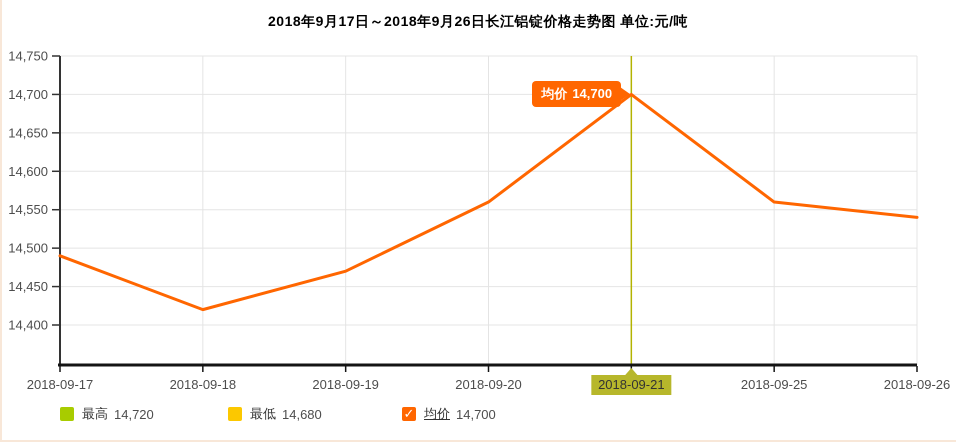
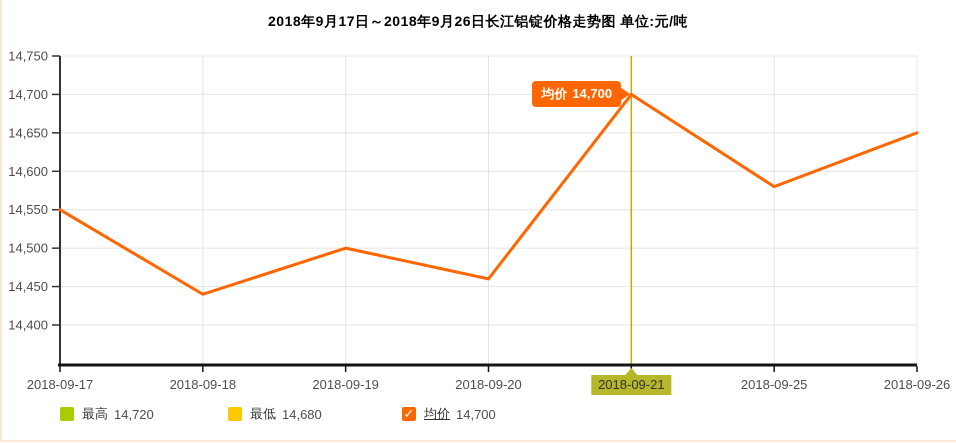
2018-09-17: 14490 -> 14550
2018-09-18: 14420 -> 14440
2018-09-19: 14470 -> 14500
2018-09-20: 14560 -> 14460
2018-09-25: 14560 -> 14580
2018-09-26: 14540 -> 14650
